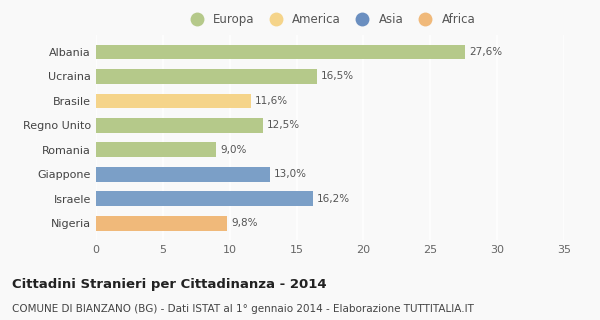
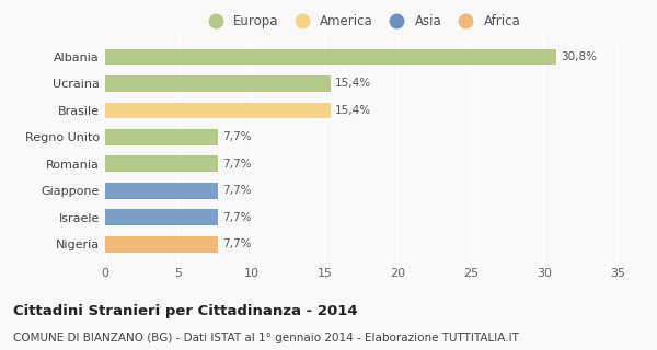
Albania: 27,6% -> 30,8%
Ucraina: 16,5% -> 15,4%
Brasile: 11,6% -> 15,4%
Regno Unito: 12,5% -> 7,7%
Romania: 9,0% -> 7,7%
Giappone: 13,0% -> 7,7%
Israele: 16,2% -> 7,7%
Nigeria: 9,8% -> 7,7%
